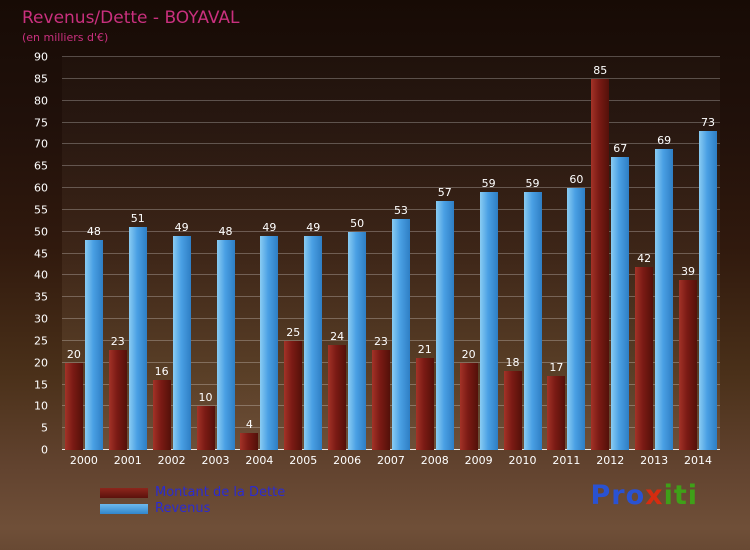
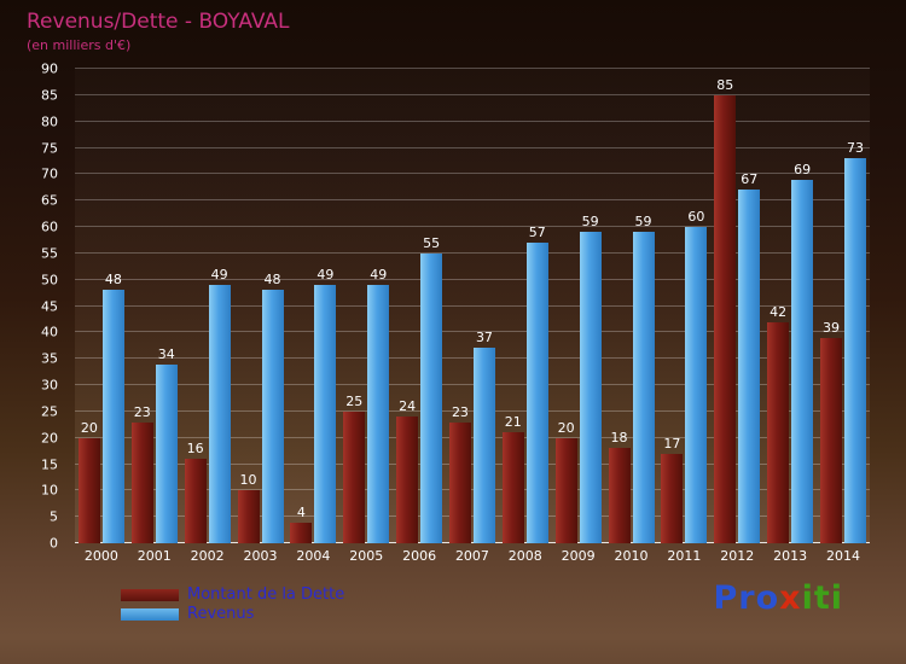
Revenus/2001: 51 -> 34
Revenus/2006: 50 -> 55
Revenus/2007: 53 -> 37
